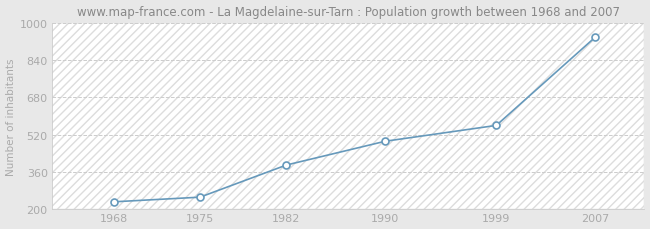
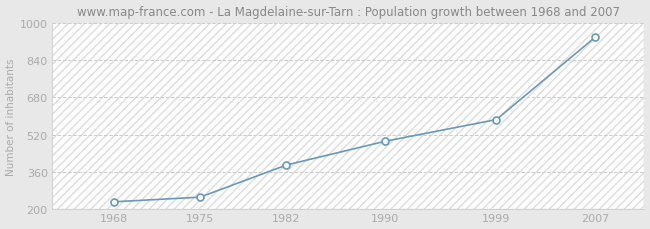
1999: 560 -> 585
